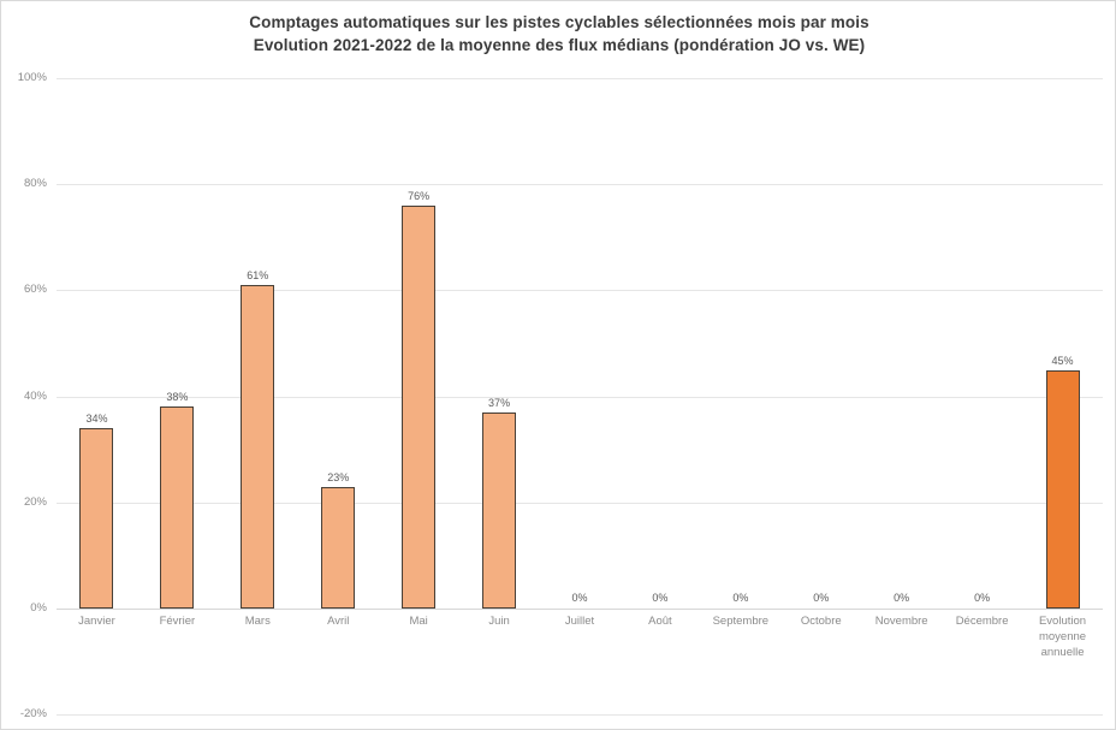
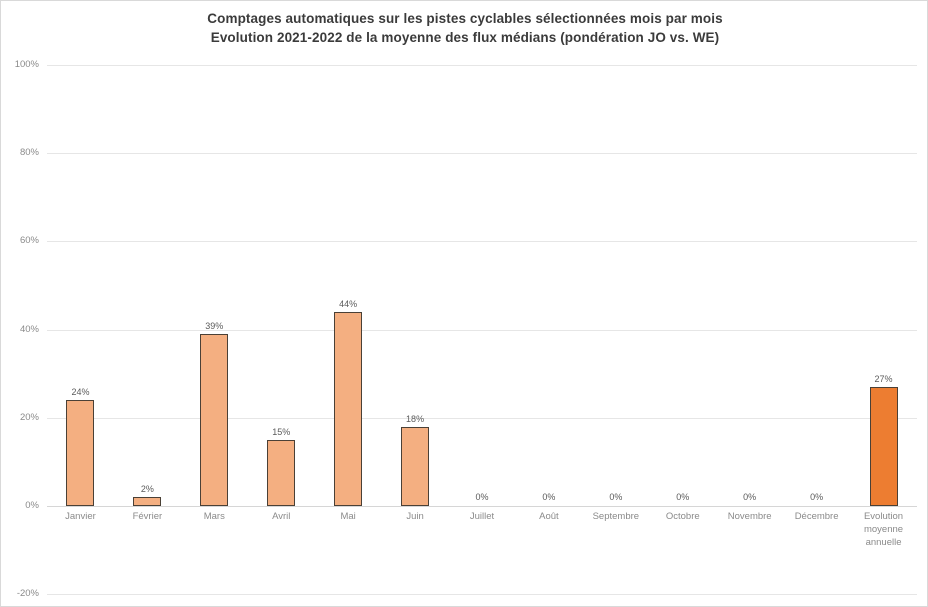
Janvier: 34% -> 24%
Février: 38% -> 2%
Mars: 61% -> 39%
Avril: 23% -> 15%
Mai: 76% -> 44%
Juin: 37% -> 18%
Evolution moyenne annuelle: 45% -> 27%
